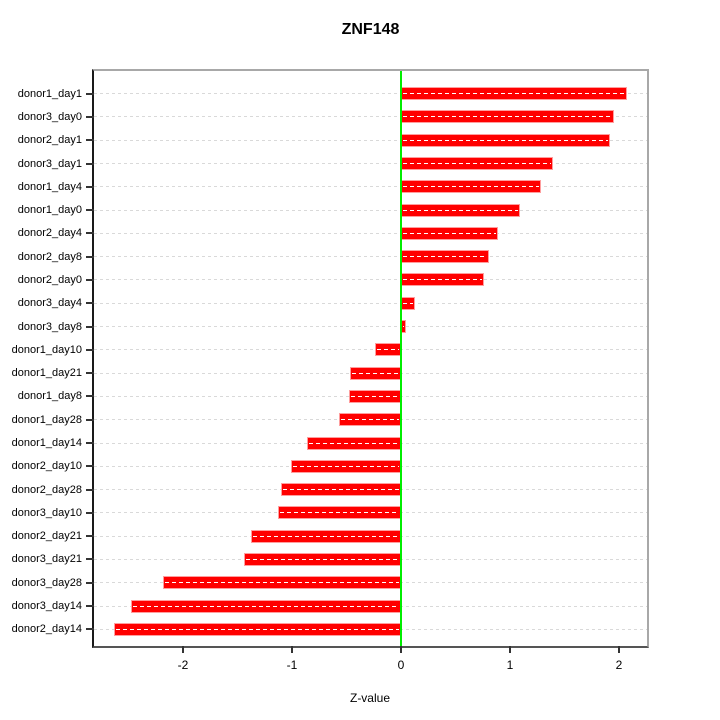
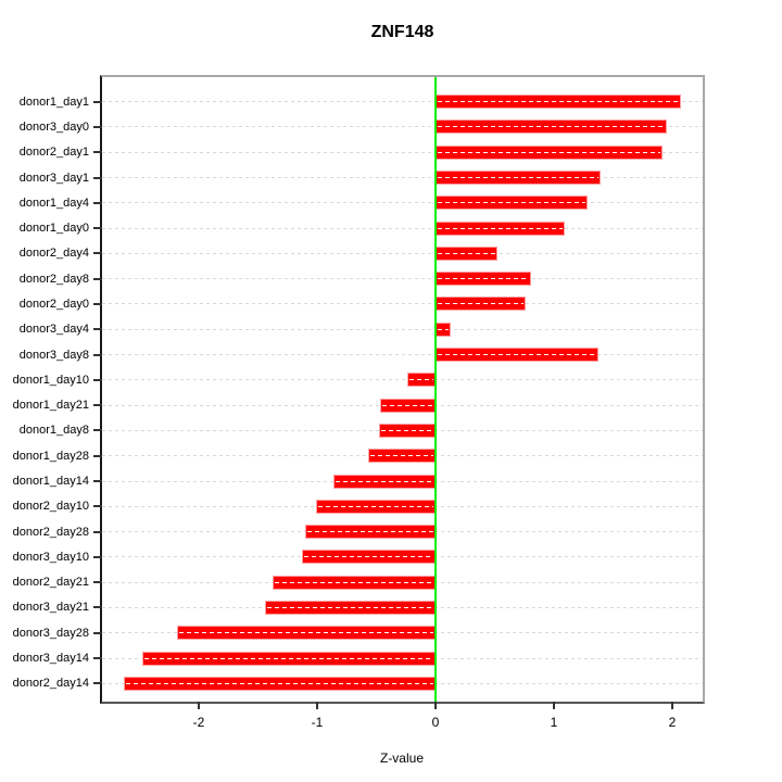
donor2_day4: 0.89 -> 0.52
donor3_day8: 0.05 -> 1.38
